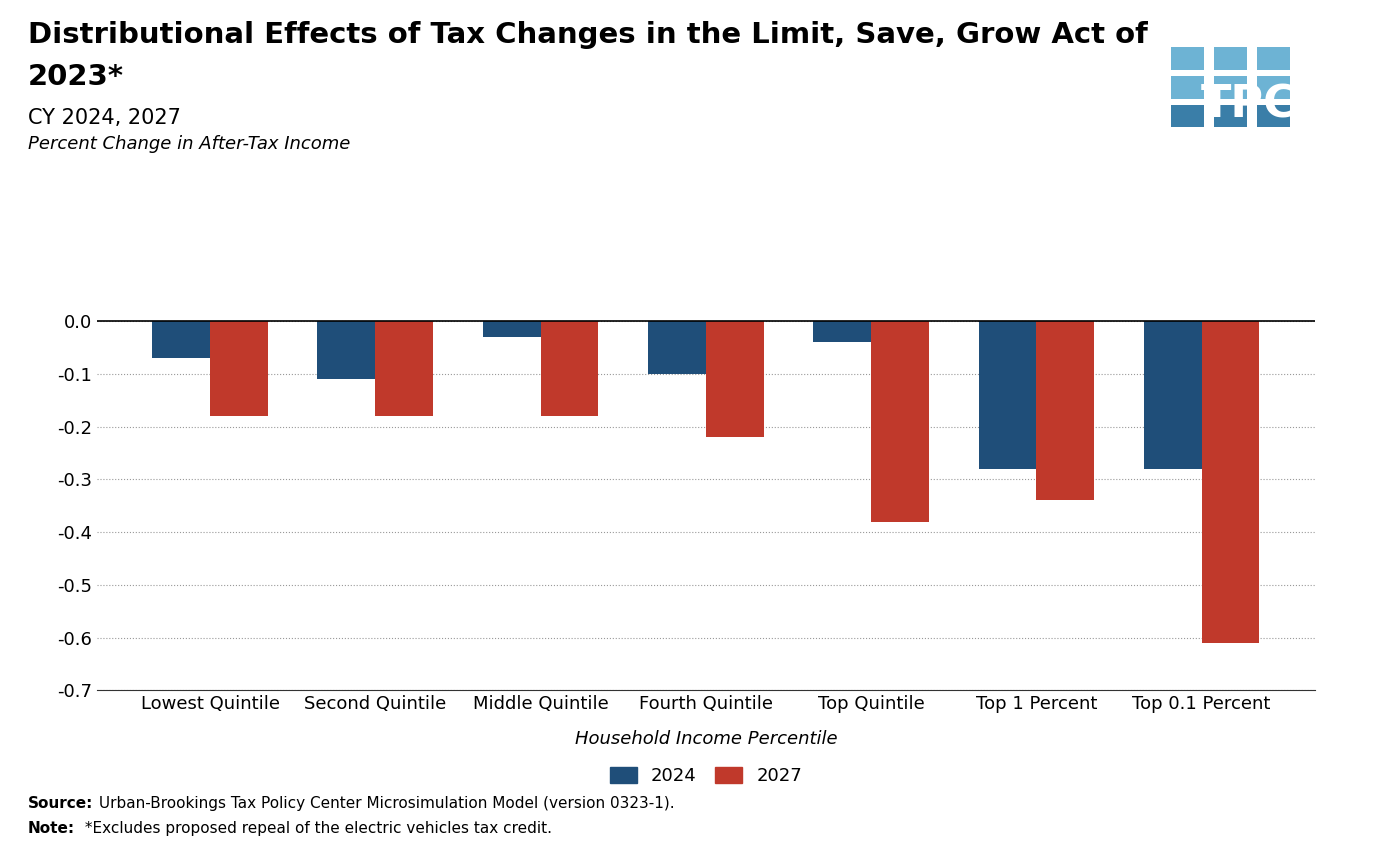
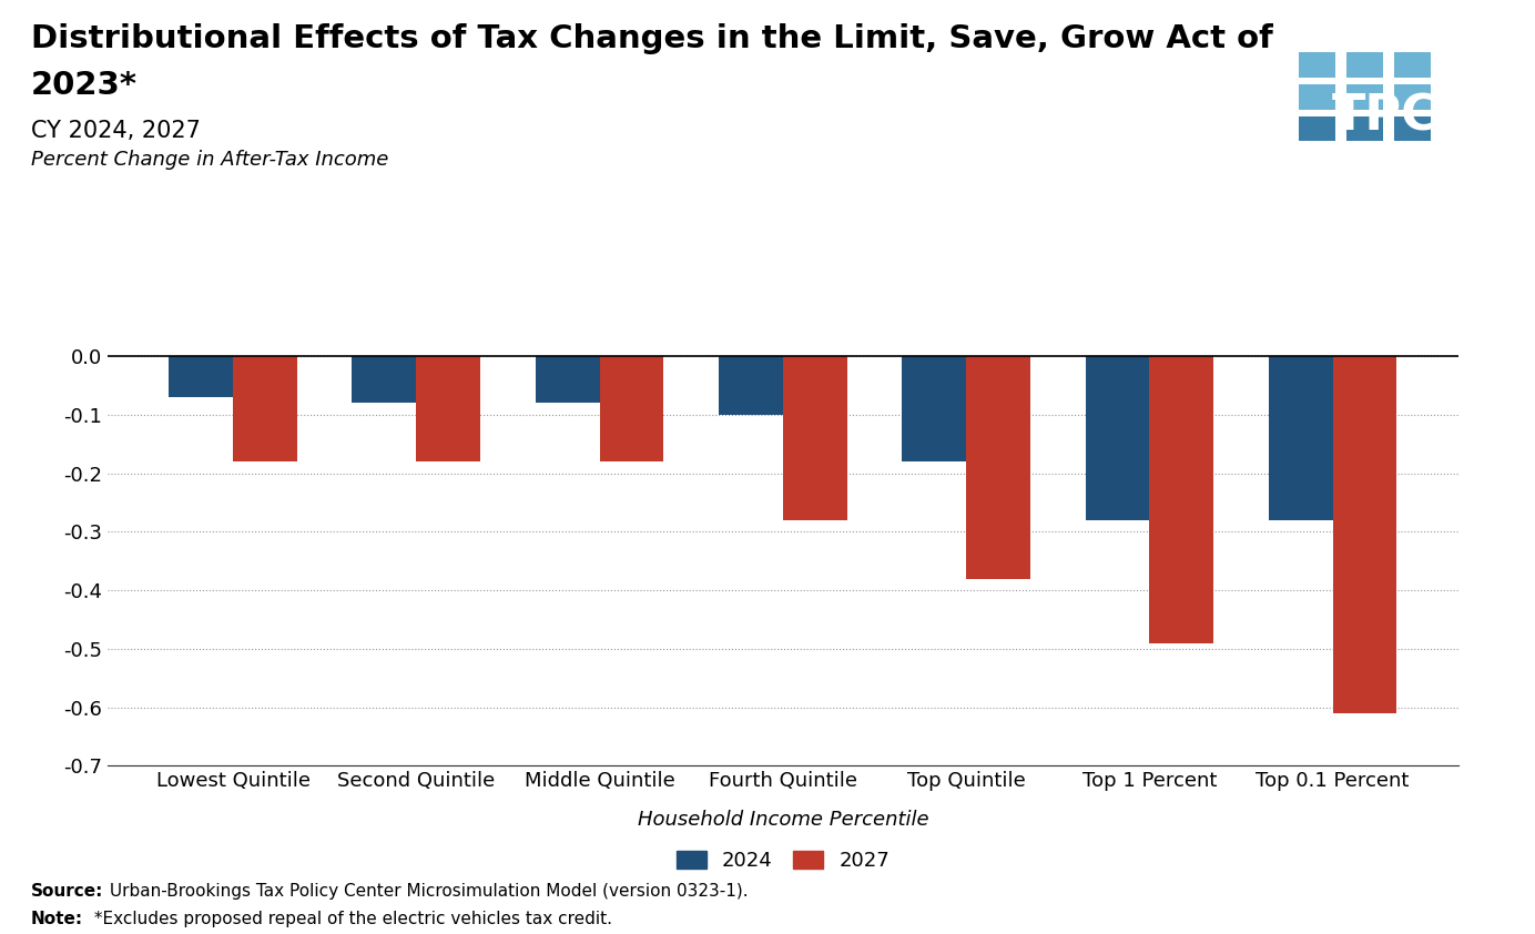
2024/Second Quintile: -0.11 -> -0.08
2024/Middle Quintile: -0.03 -> -0.08
2027/Fourth Quintile: -0.22 -> -0.28
2024/Top Quintile: -0.04 -> -0.18
2027/Top 1 Percent: -0.34 -> -0.49
